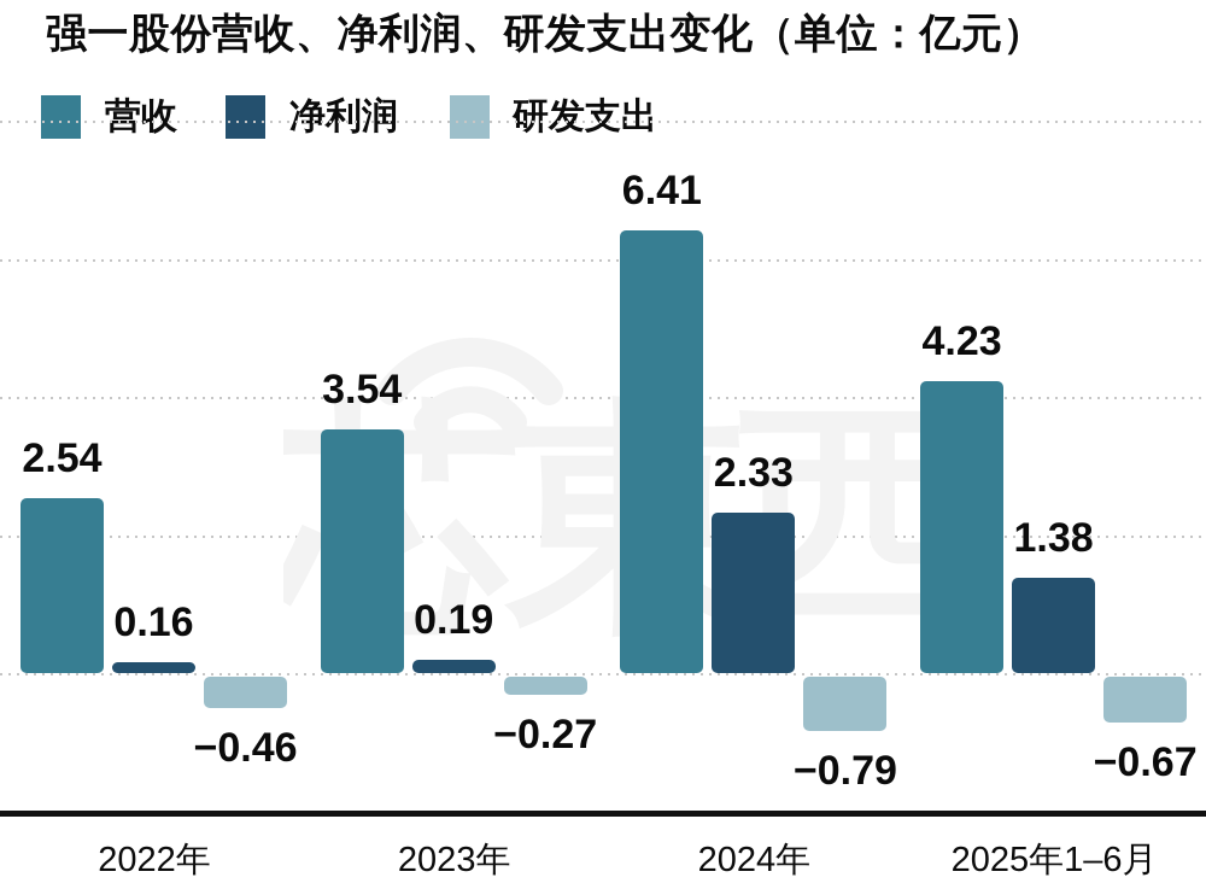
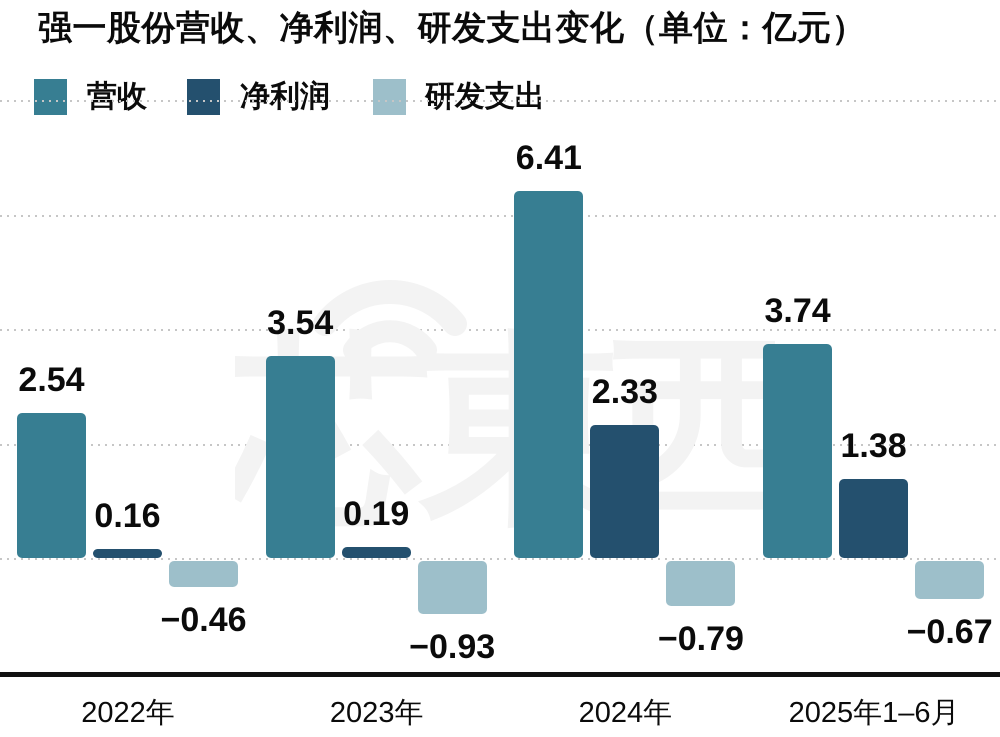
研发支出/2023年: −0.27 -> −0.93
营收/2025年1–6月: 4.23 -> 3.74
